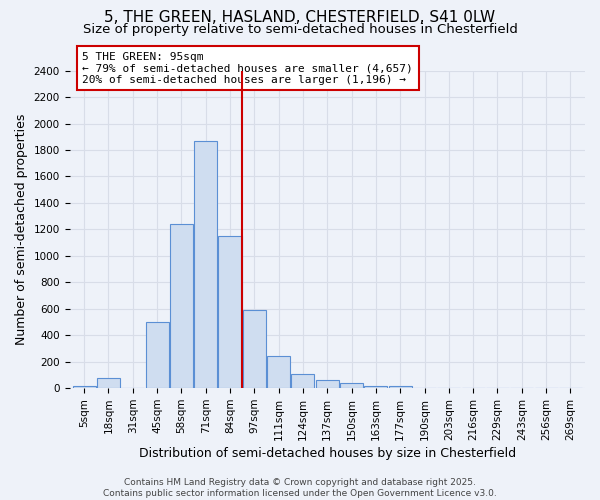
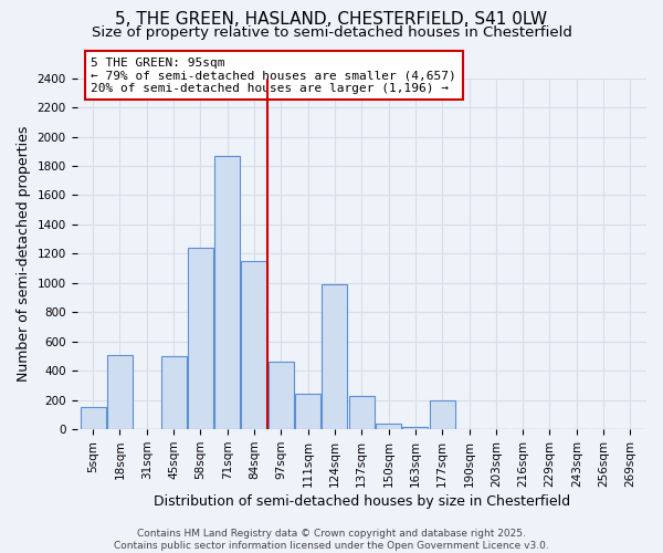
5sqm: 20 -> 150
18sqm: 80 -> 510
97sqm: 590 -> 460
124sqm: 110 -> 990
137sqm: 60 -> 230
177sqm: 20 -> 200
